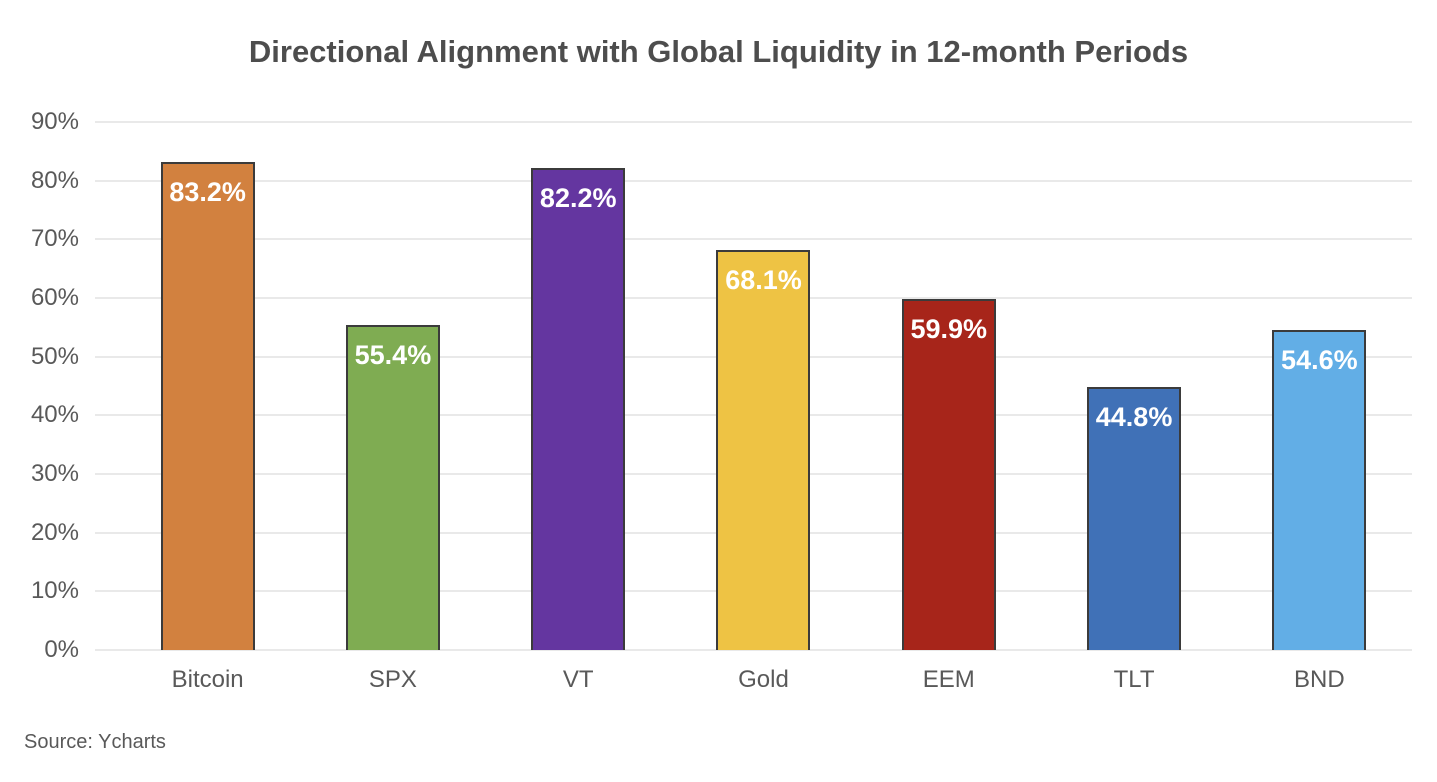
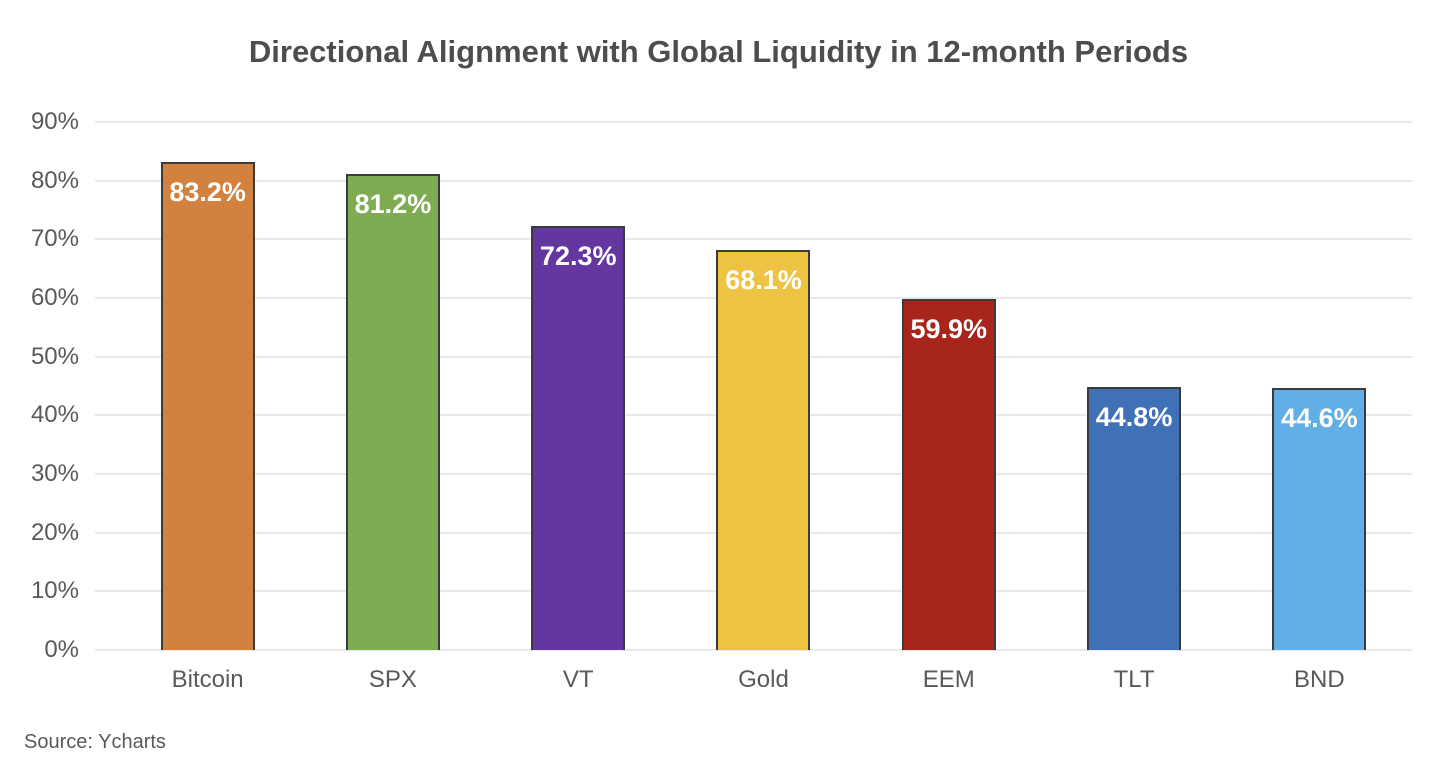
SPX: 55.4% -> 81.2%
VT: 82.2% -> 72.3%
BND: 54.6% -> 44.6%
